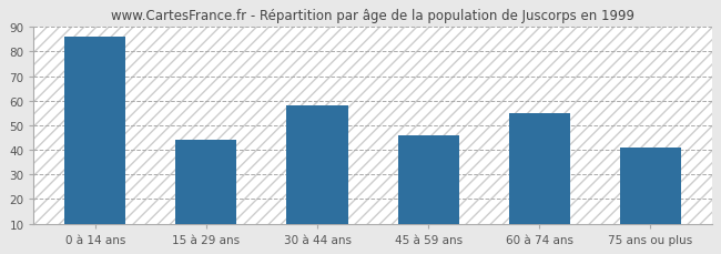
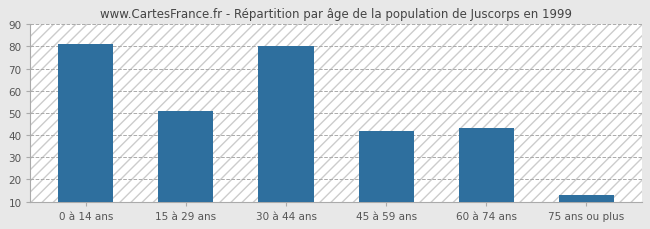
0 à 14 ans: 86 -> 81
15 à 29 ans: 44 -> 51
30 à 44 ans: 58 -> 80
45 à 59 ans: 46 -> 42
60 à 74 ans: 55 -> 43
75 ans ou plus: 41 -> 13
